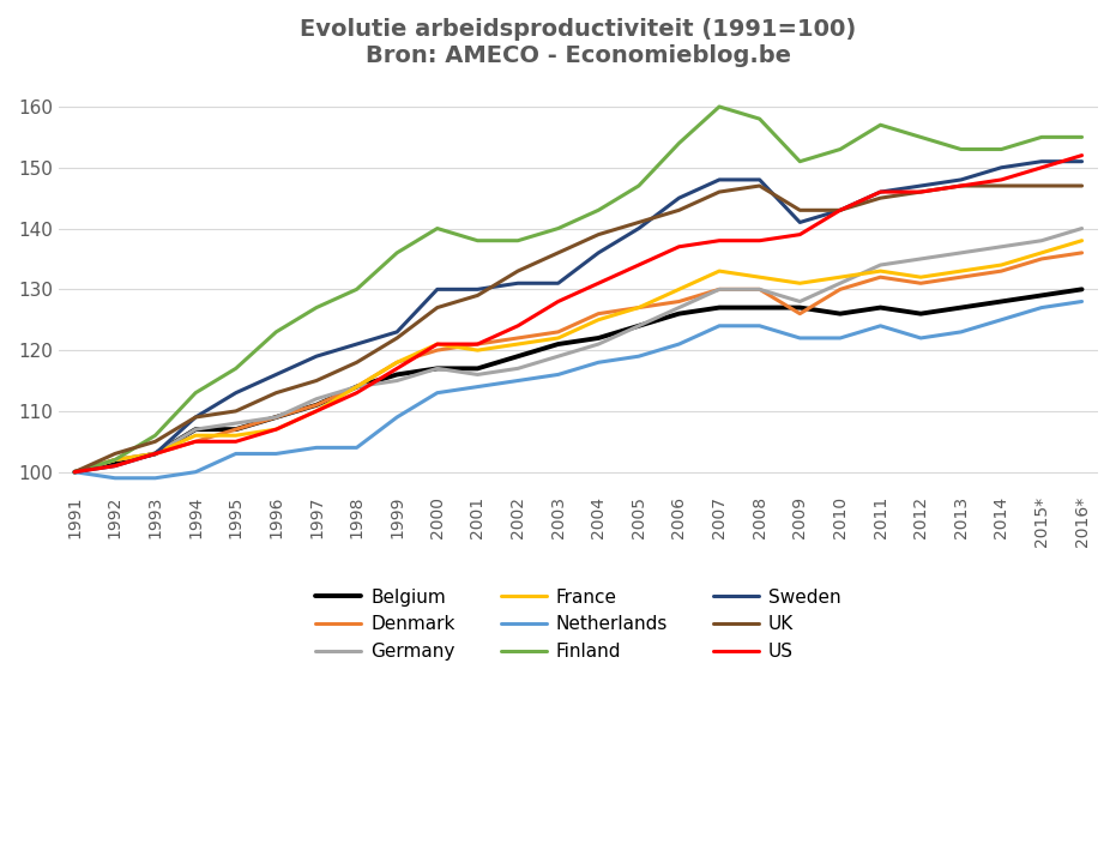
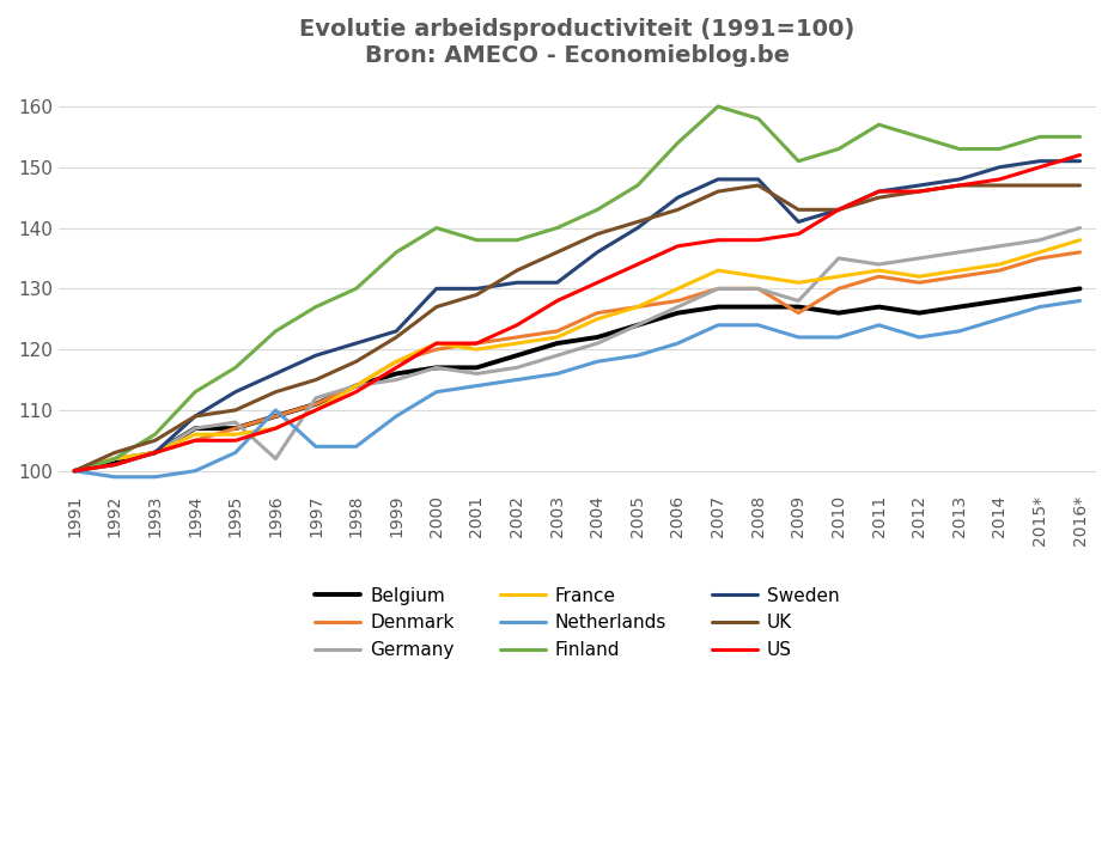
Germany/1996: 109 -> 102
Netherlands/1996: 103 -> 110
Germany/2010: 131 -> 135
